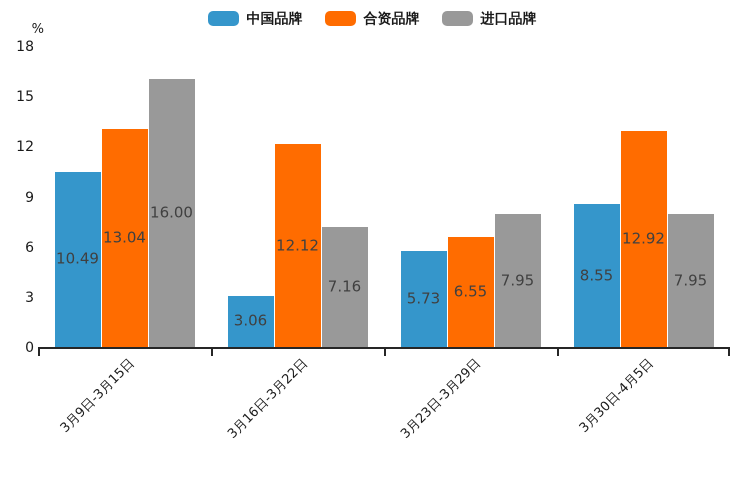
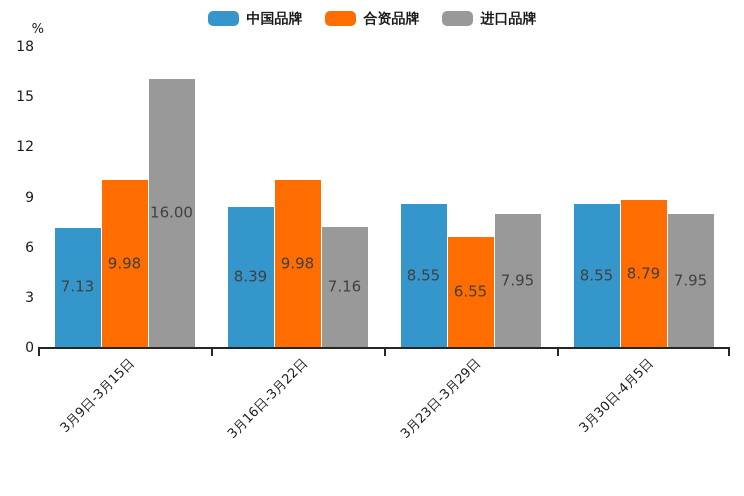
中国品牌/3月9日-3月15日: 10.49 -> 7.13
合资品牌/3月9日-3月15日: 13.04 -> 9.98
中国品牌/3月16日-3月22日: 3.06 -> 8.39
合资品牌/3月16日-3月22日: 12.12 -> 9.98
中国品牌/3月23日-3月29日: 5.73 -> 8.55
合资品牌/3月30日-4月5日: 12.92 -> 8.79
